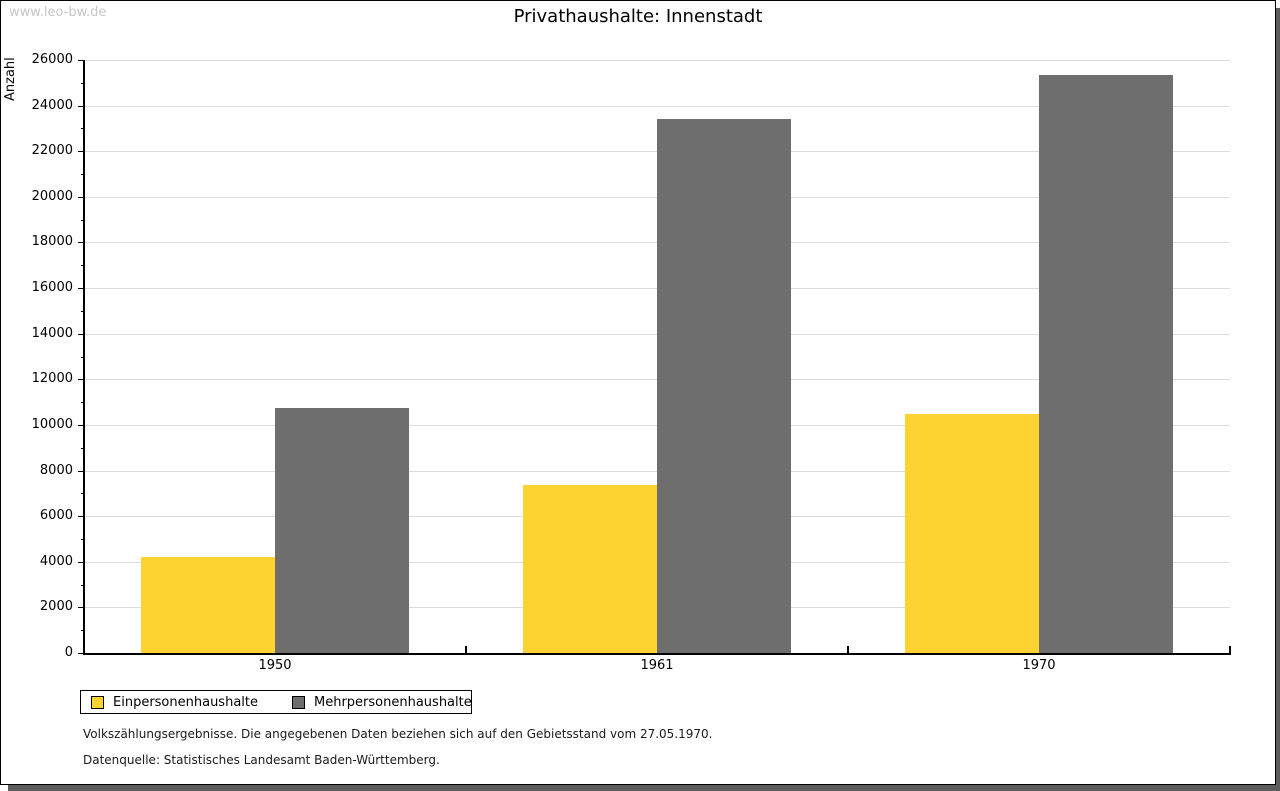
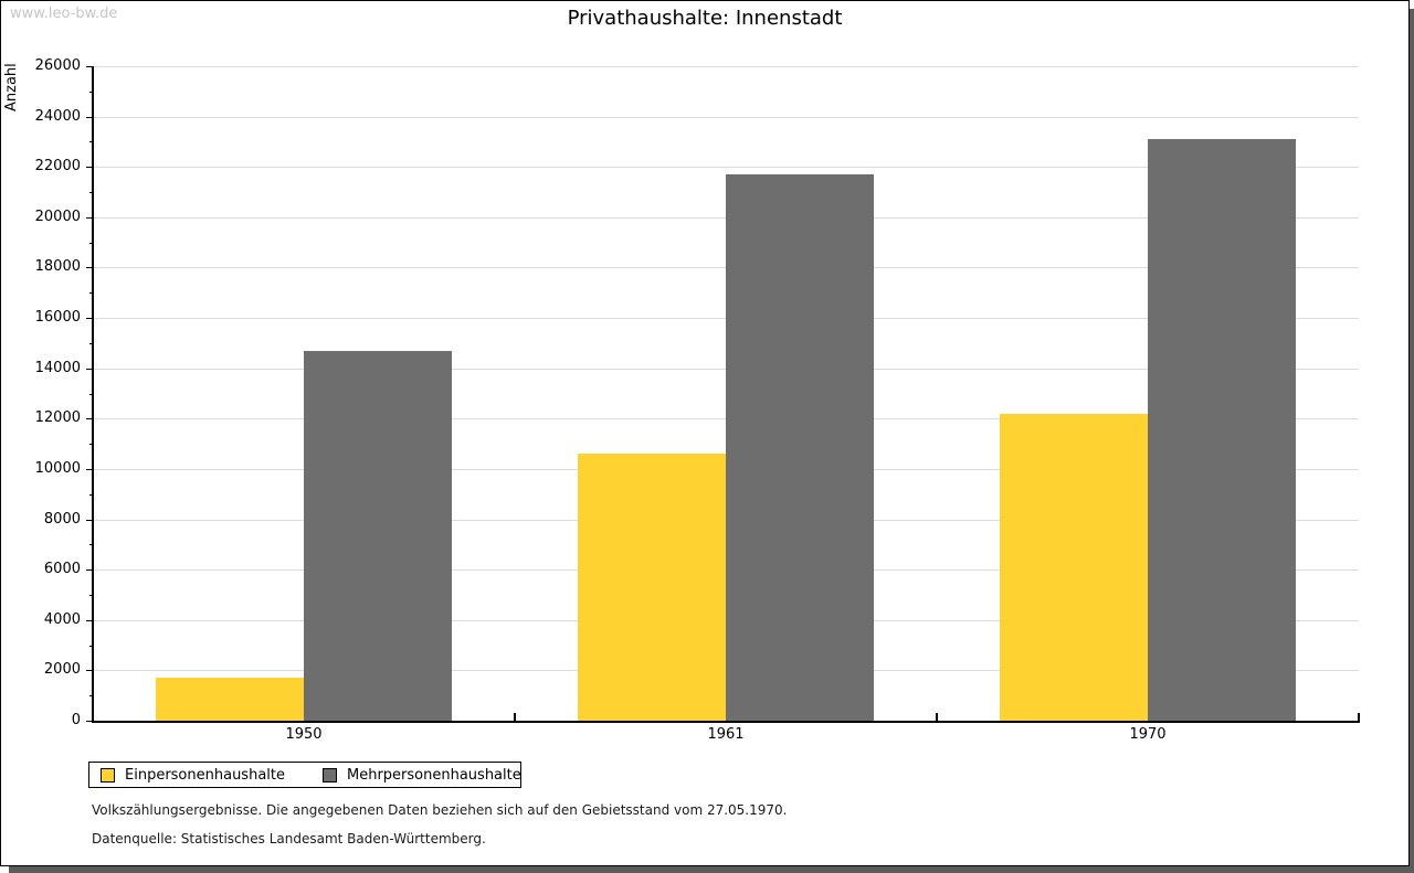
Einpersonenhaushalte/1950: 4200 -> 1700
Mehrpersonenhaushalte/1950: 10800 -> 14700
Einpersonenhaushalte/1961: 7400 -> 10600
Mehrpersonenhaushalte/1961: 23400 -> 21700
Einpersonenhaushalte/1970: 10500 -> 12200
Mehrpersonenhaushalte/1970: 25400 -> 23100
